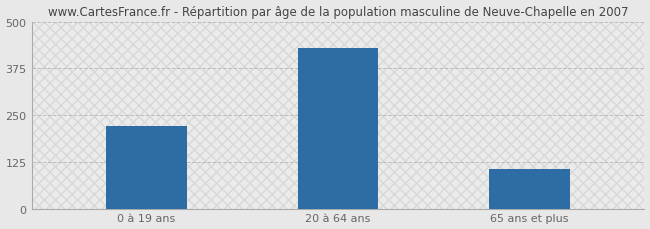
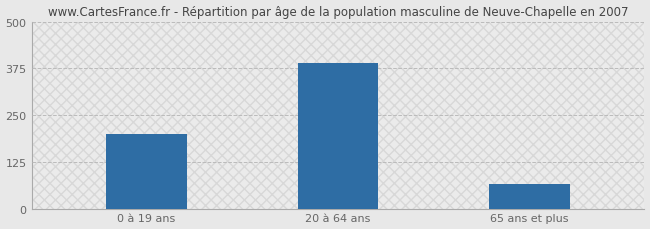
0 à 19 ans: 220 -> 200
20 à 64 ans: 430 -> 390
65 ans et plus: 105 -> 65
